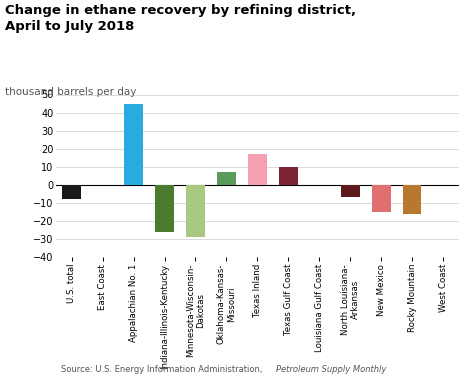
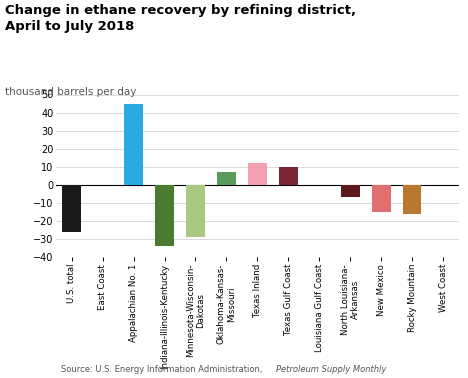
U.S. total: -8 -> -26
Indiana-Illinois-Kentucky: -26 -> -34
Texas Inland: 17 -> 12
